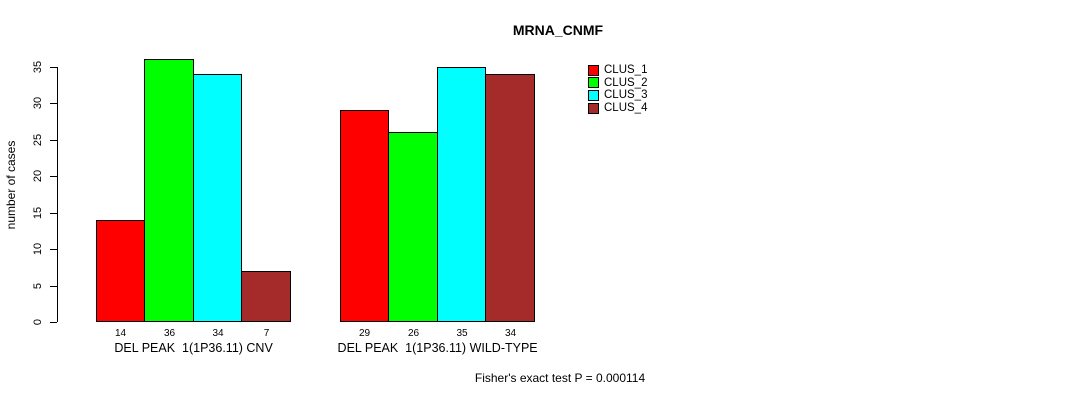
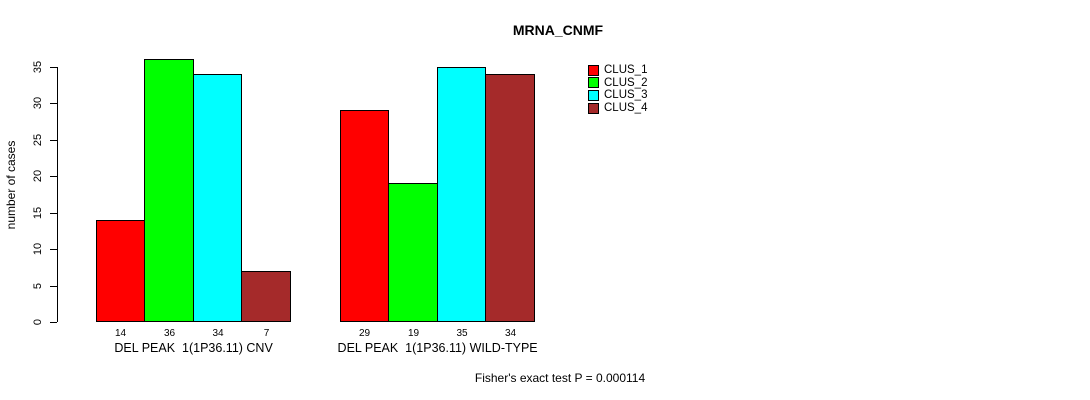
CLUS_2/DEL PEAK 1(1P36.11) WILD-TYPE: 26 -> 19
